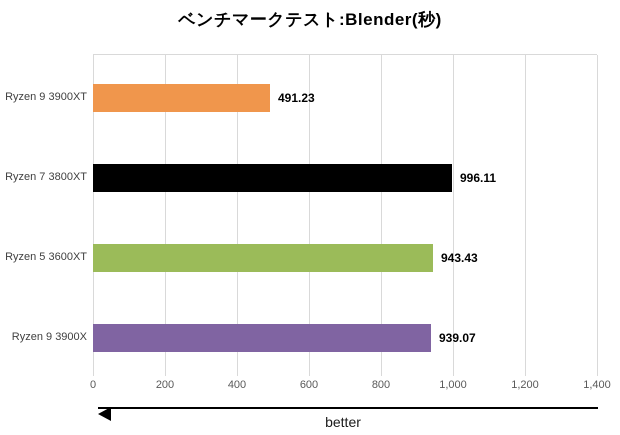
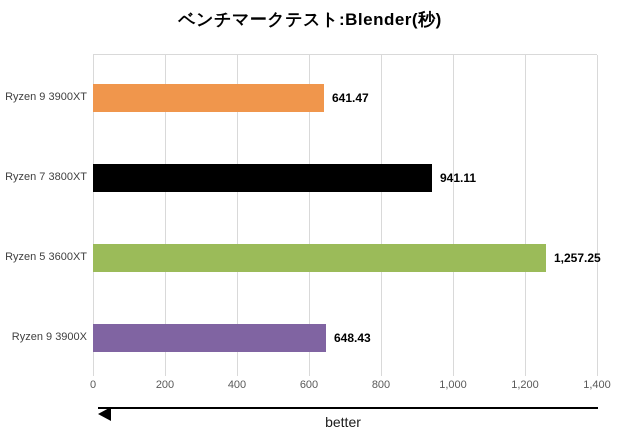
Ryzen 9 3900XT: 491.23 -> 641.47
Ryzen 7 3800XT: 996.11 -> 941.11
Ryzen 5 3600XT: 943.43 -> 1,257.25
Ryzen 9 3900X: 939.07 -> 648.43
